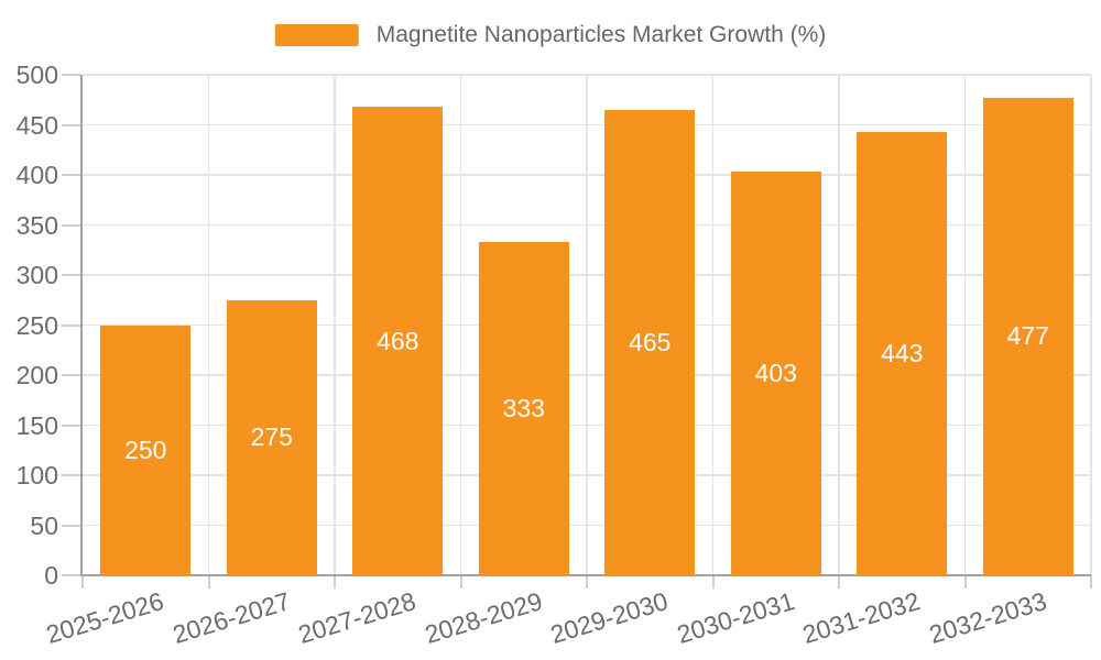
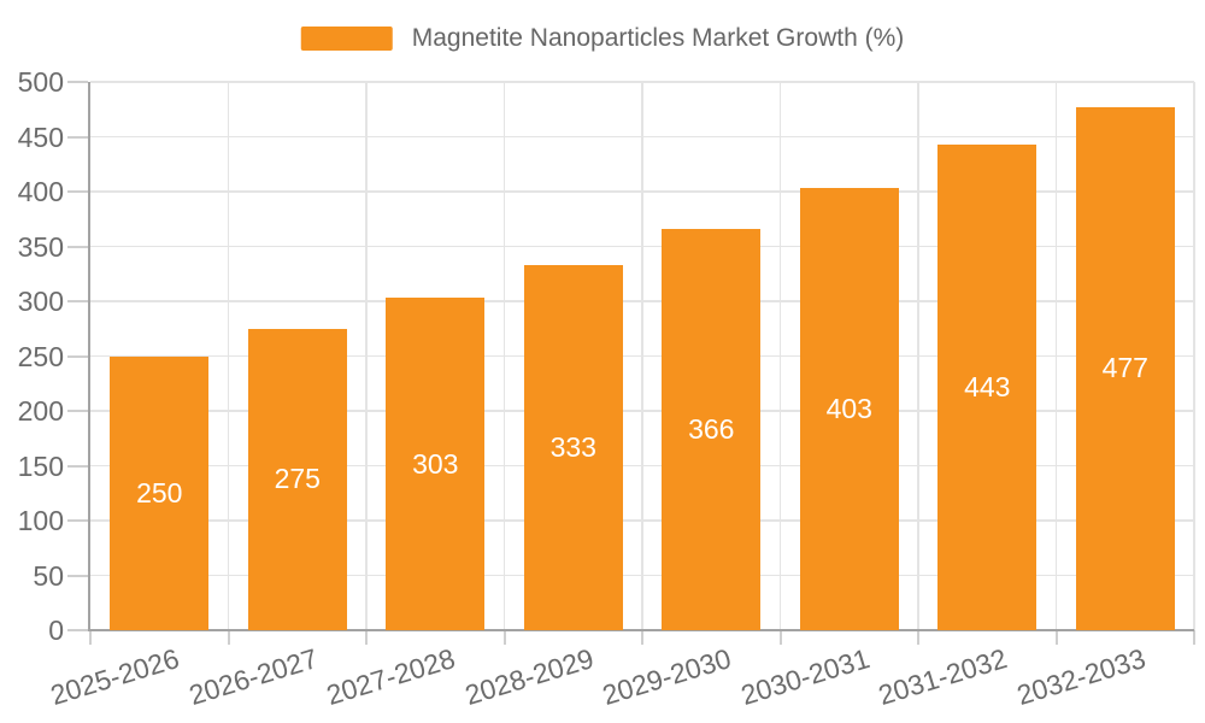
2027-2028: 468 -> 303
2029-2030: 465 -> 366
